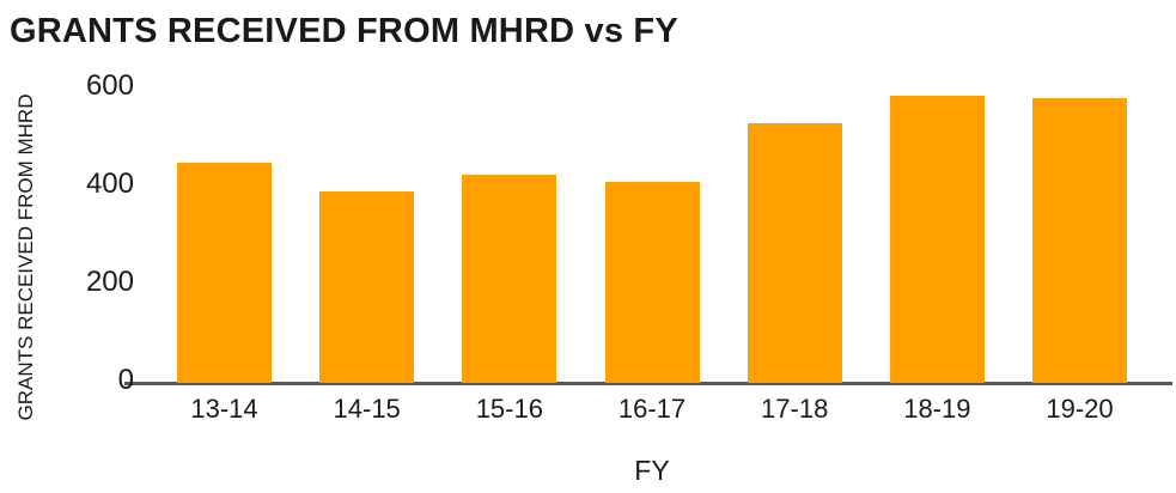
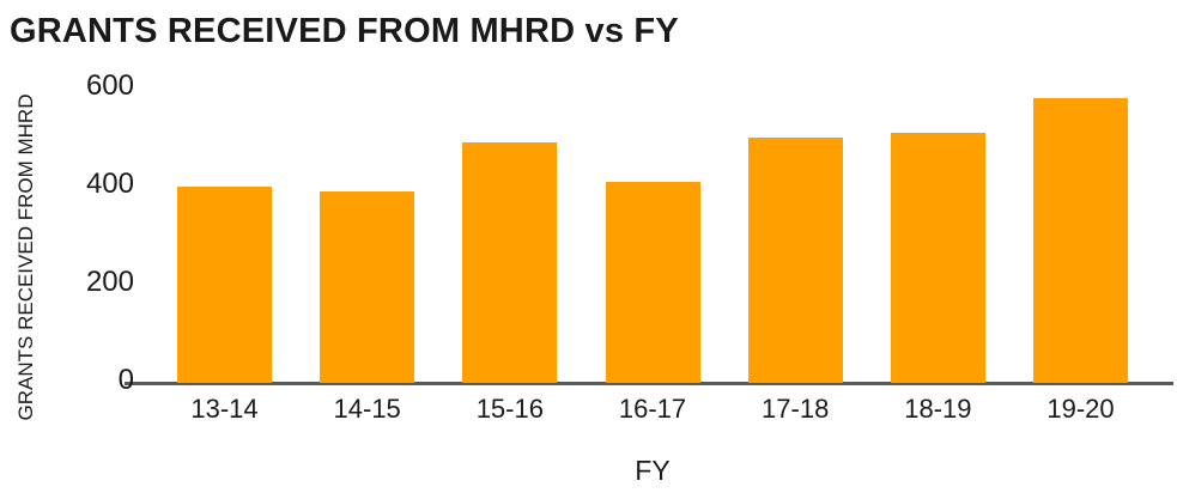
13-14: 450 -> 400
15-16: 420 -> 490
17-18: 530 -> 500
18-19: 580 -> 510
